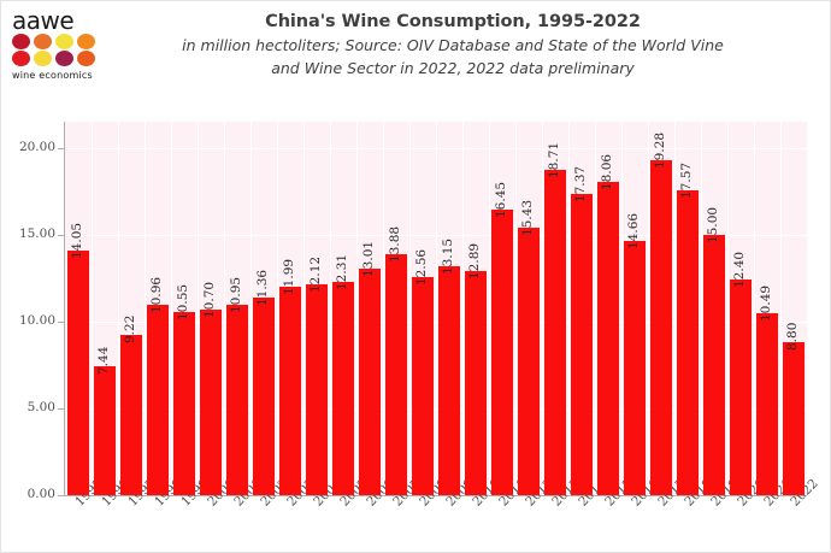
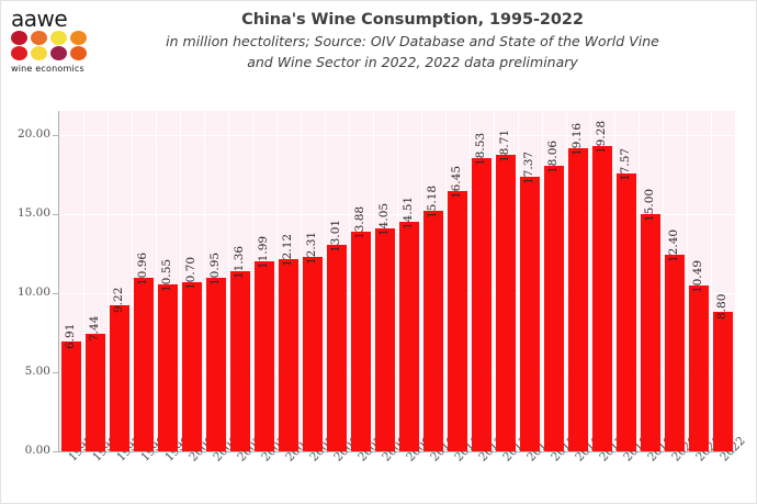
1995: 14.05 -> 6.91
2008: 12.56 -> 14.05
2009: 13.15 -> 14.51
2010: 12.89 -> 15.18
2012: 15.43 -> 18.53
2016: 14.66 -> 19.16
